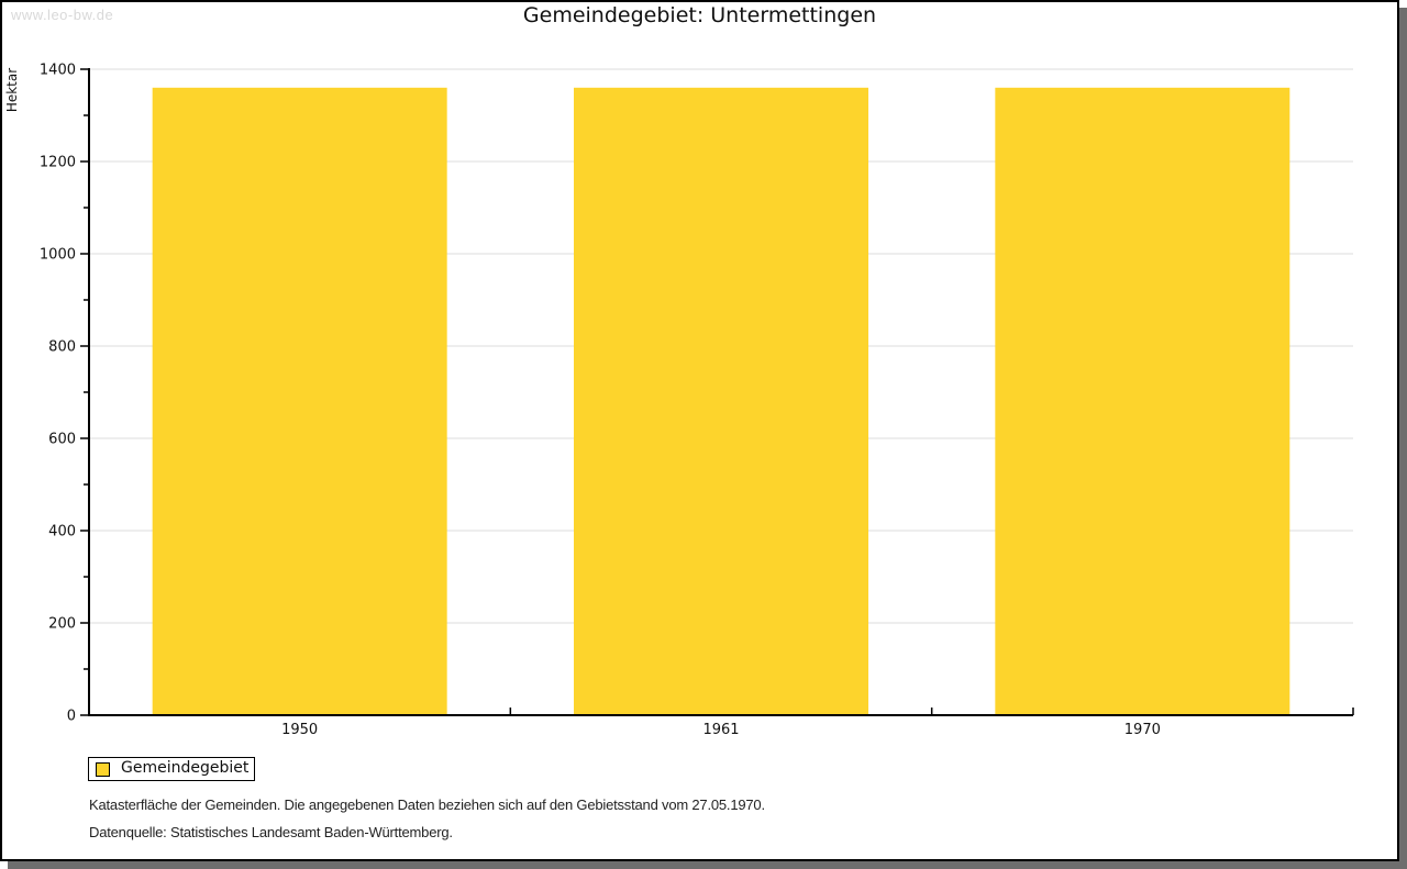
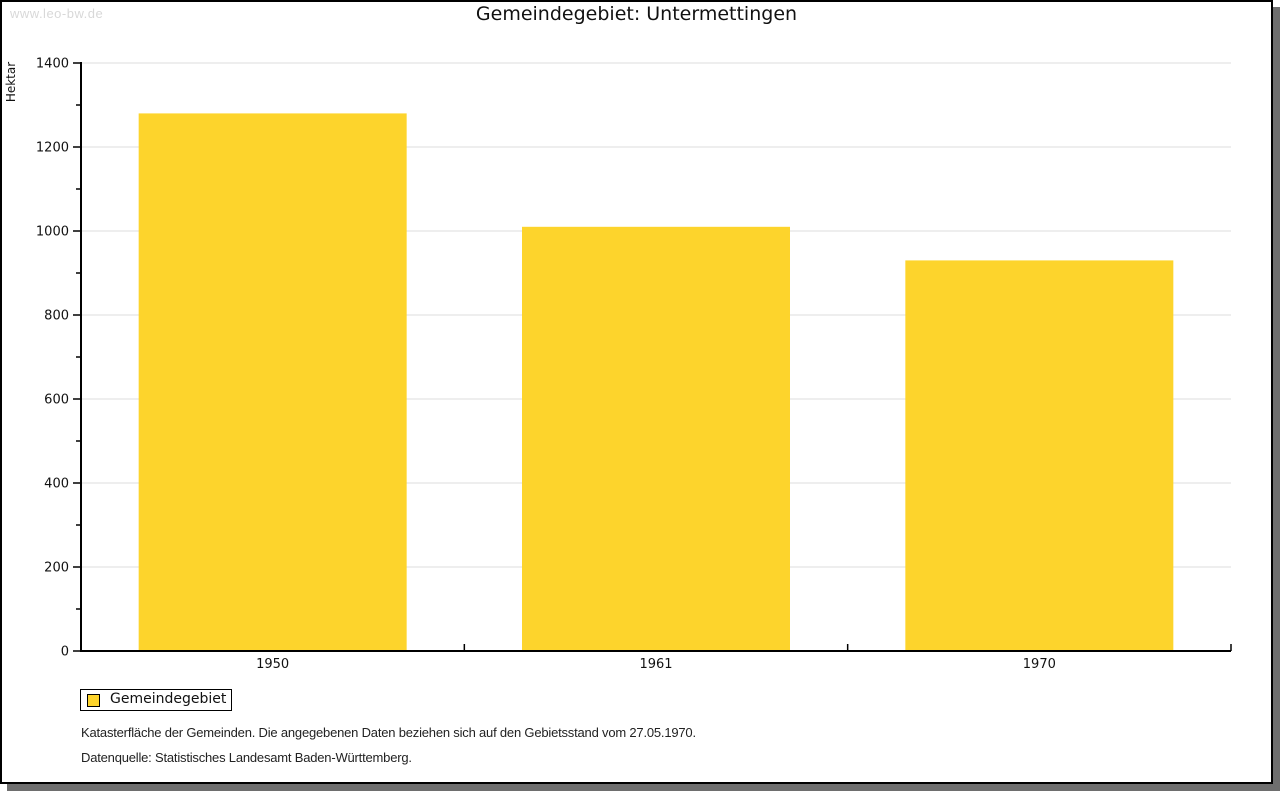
1950: 1360 -> 1280
1961: 1360 -> 1010
1970: 1360 -> 930
